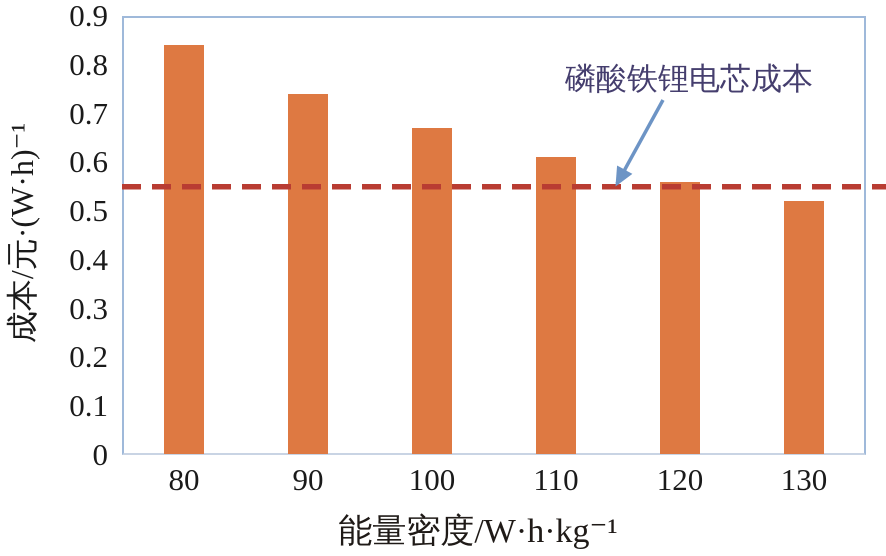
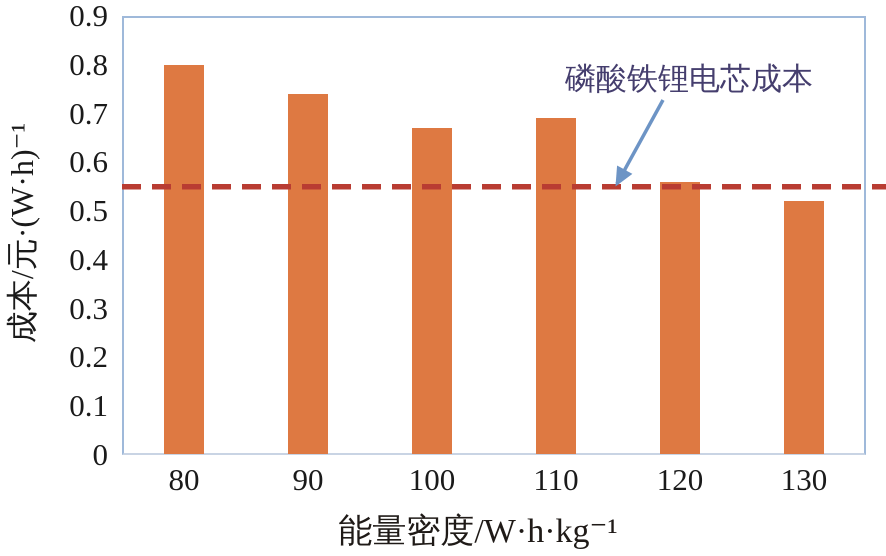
80: 0.84 -> 0.80
110: 0.61 -> 0.69
